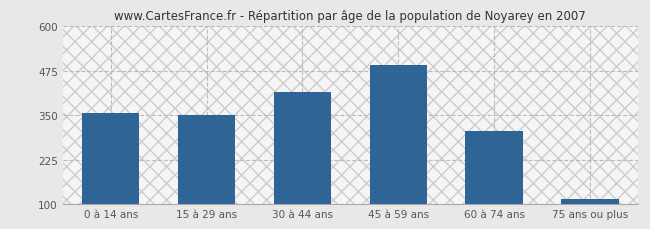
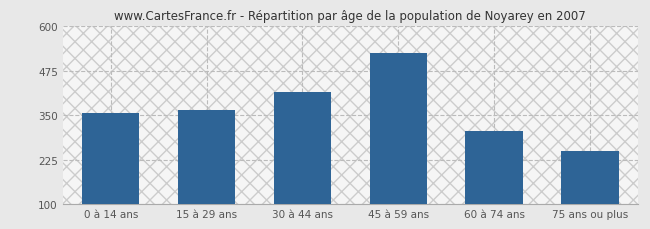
15 à 29 ans: 350 -> 365
45 à 59 ans: 490 -> 525
75 ans ou plus: 115 -> 250
